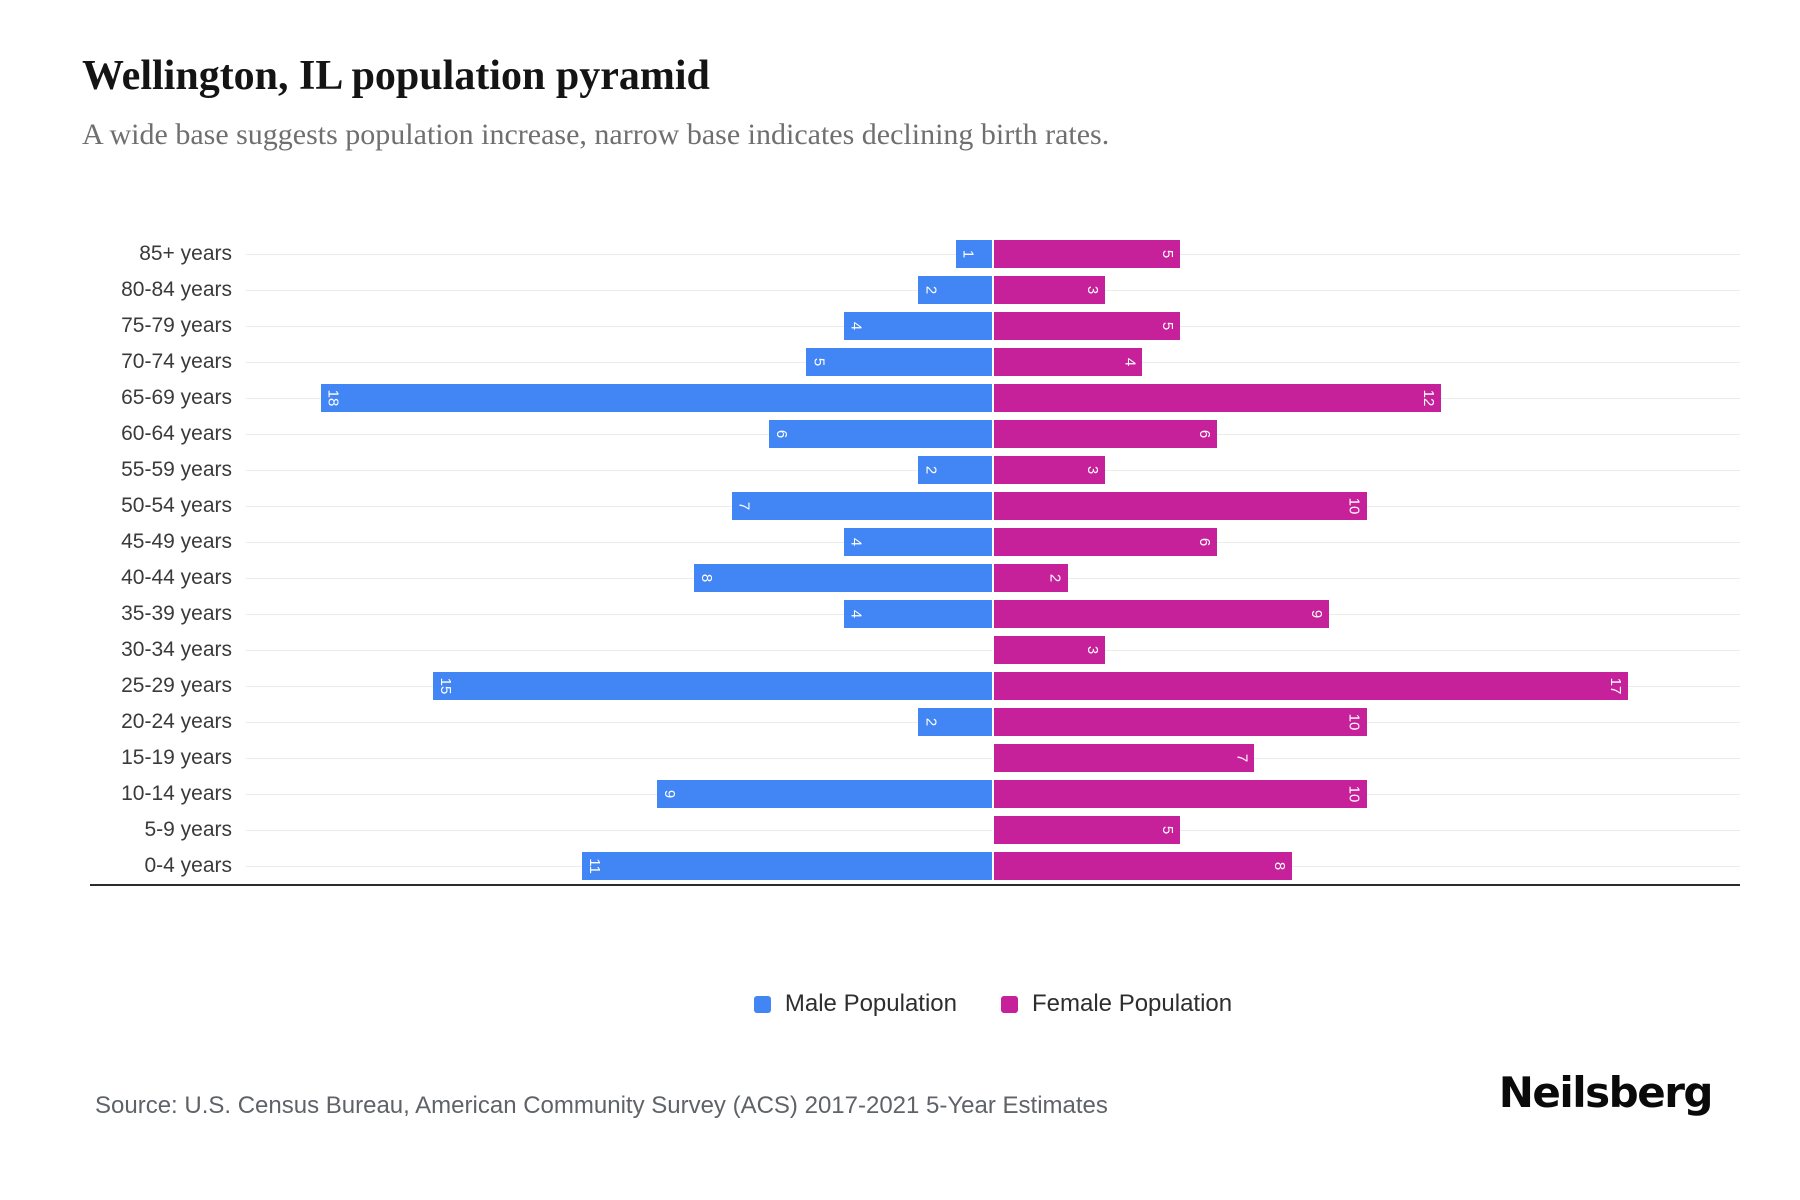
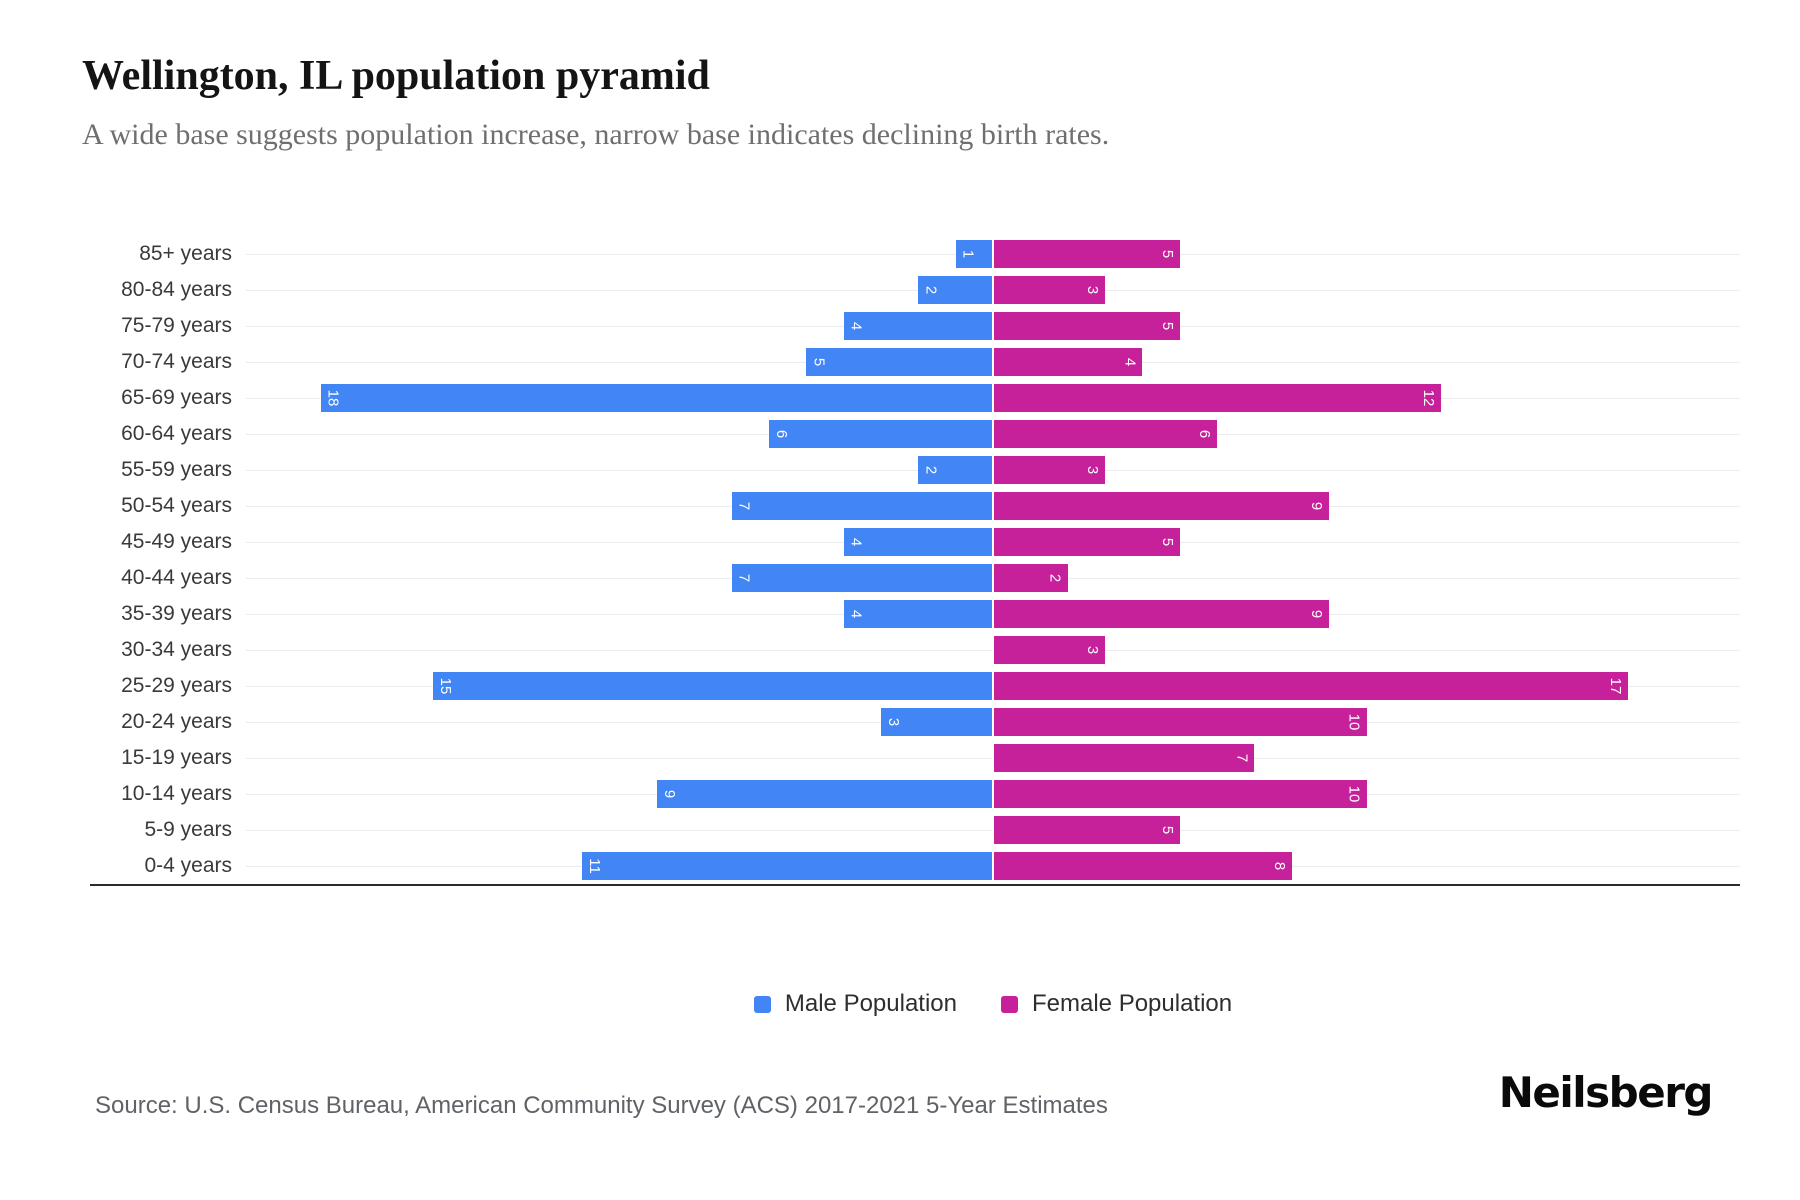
Female Population/50-54 years: 10 -> 9
Female Population/45-49 years: 6 -> 5
Male Population/40-44 years: 8 -> 7
Male Population/20-24 years: 2 -> 3
